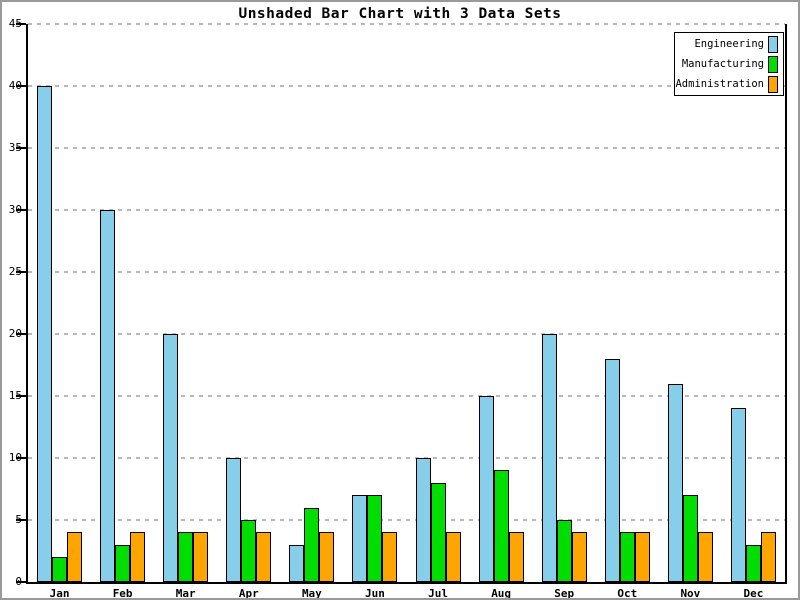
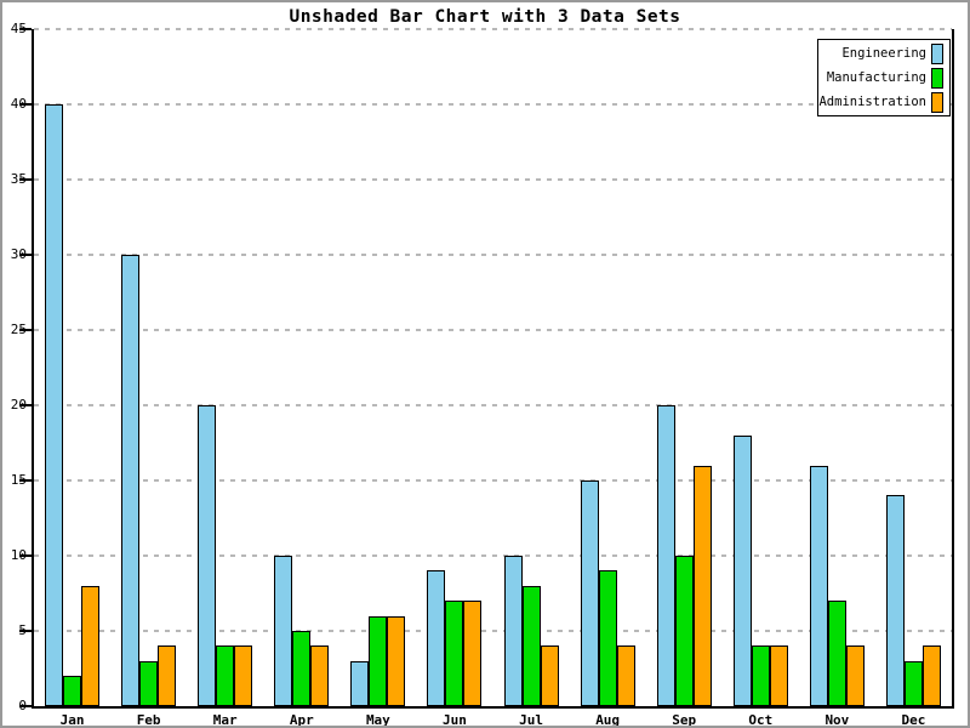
Administration/Jan: 4 -> 8
Administration/May: 4 -> 6
Engineering/Jun: 7 -> 9
Administration/Jun: 4 -> 7
Manufacturing/Sep: 5 -> 10
Administration/Sep: 4 -> 16
